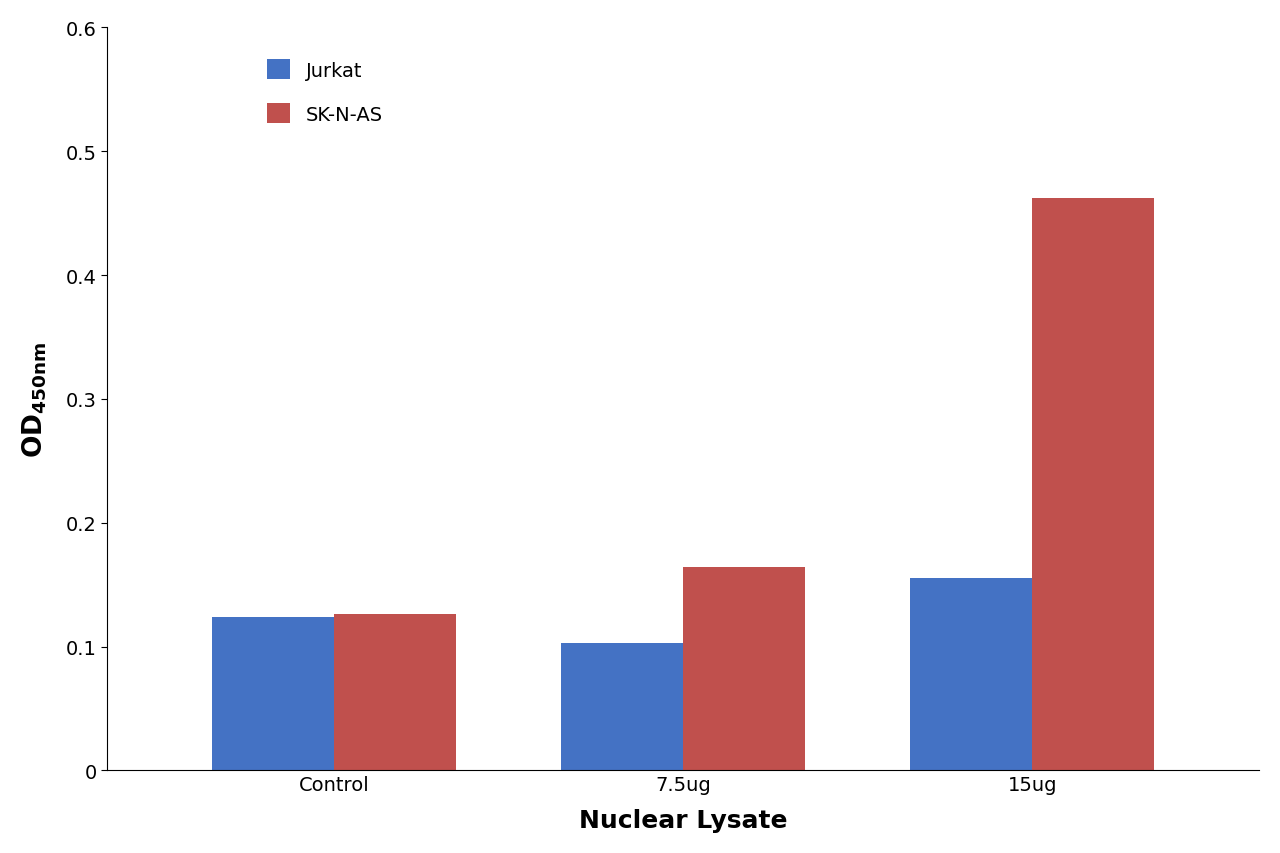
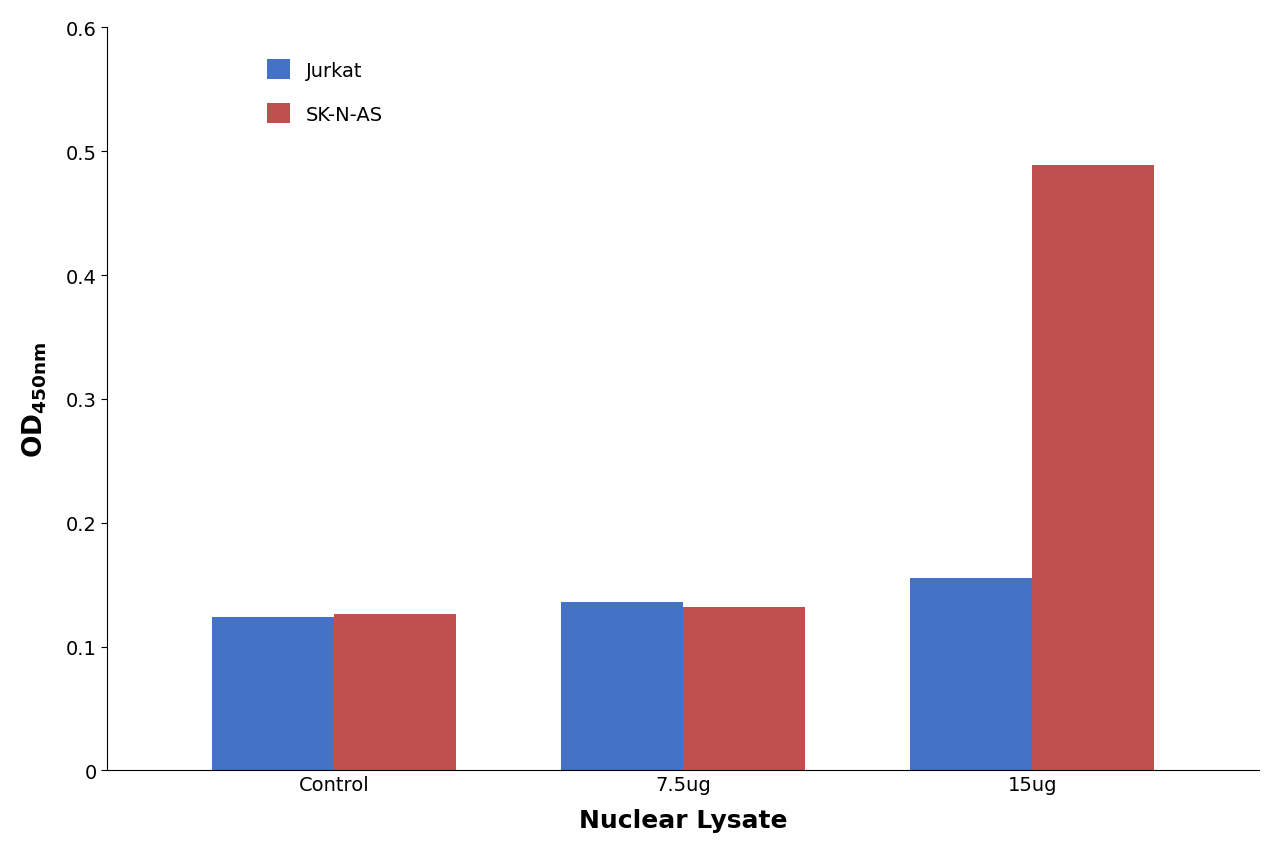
Jurkat/7.5ug: 0.103 -> 0.136
SK-N-AS/7.5ug: 0.164 -> 0.132
SK-N-AS/15ug: 0.462 -> 0.489
